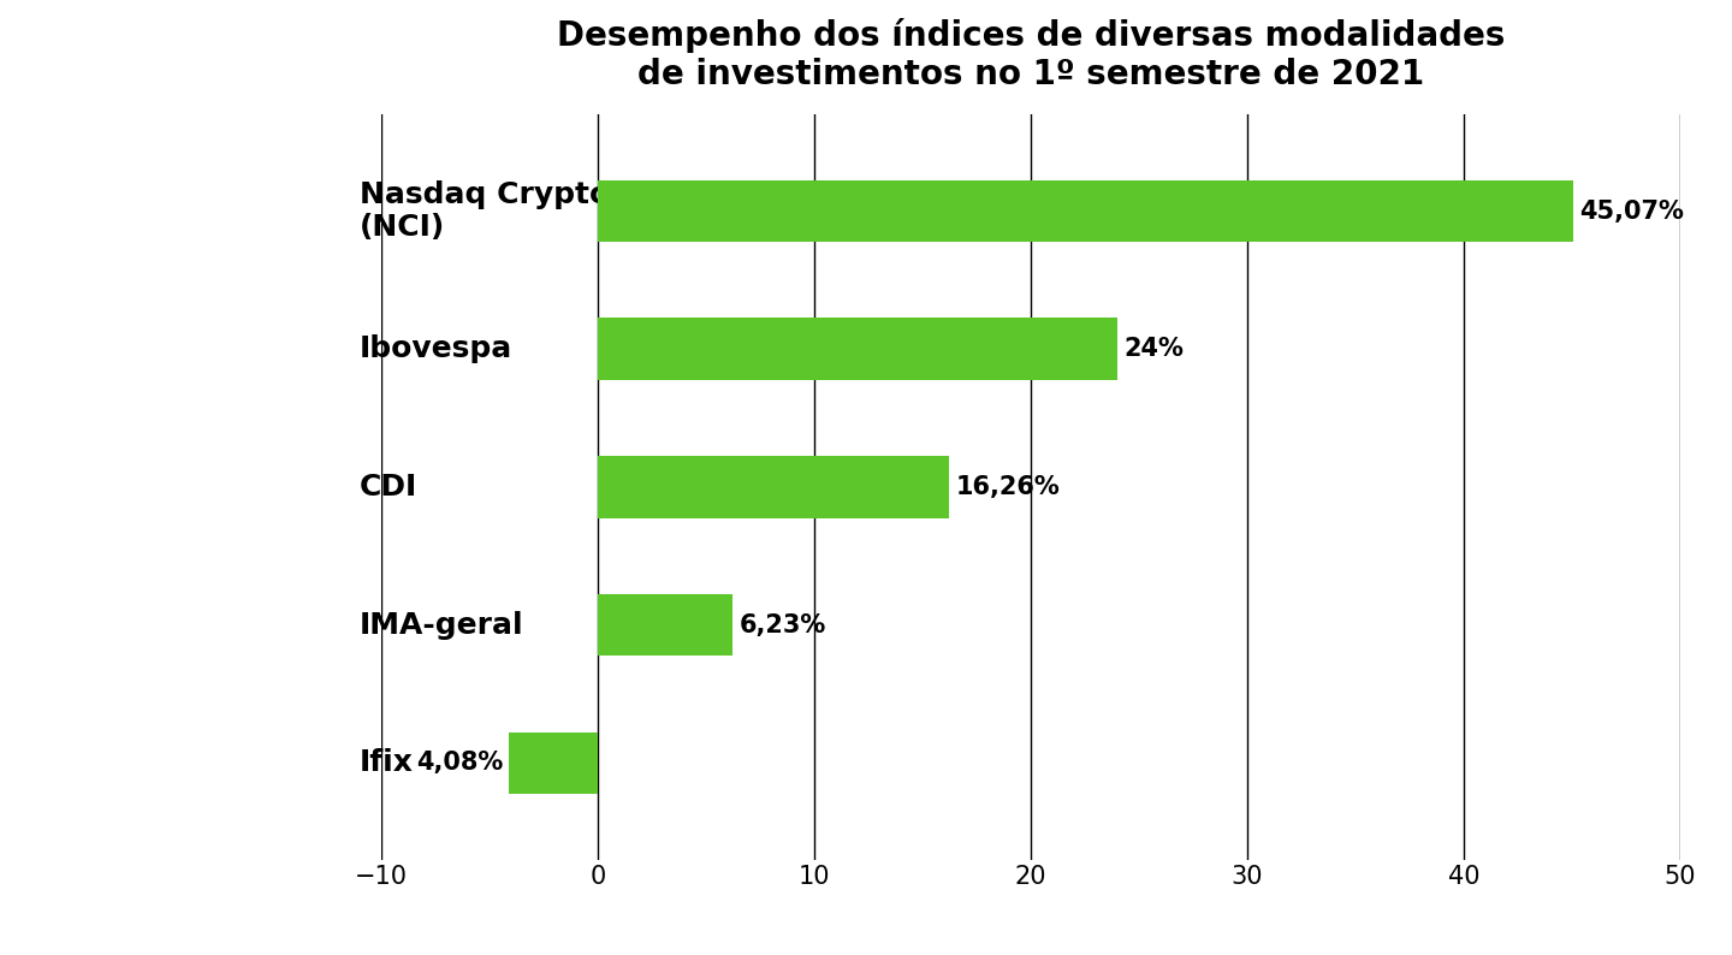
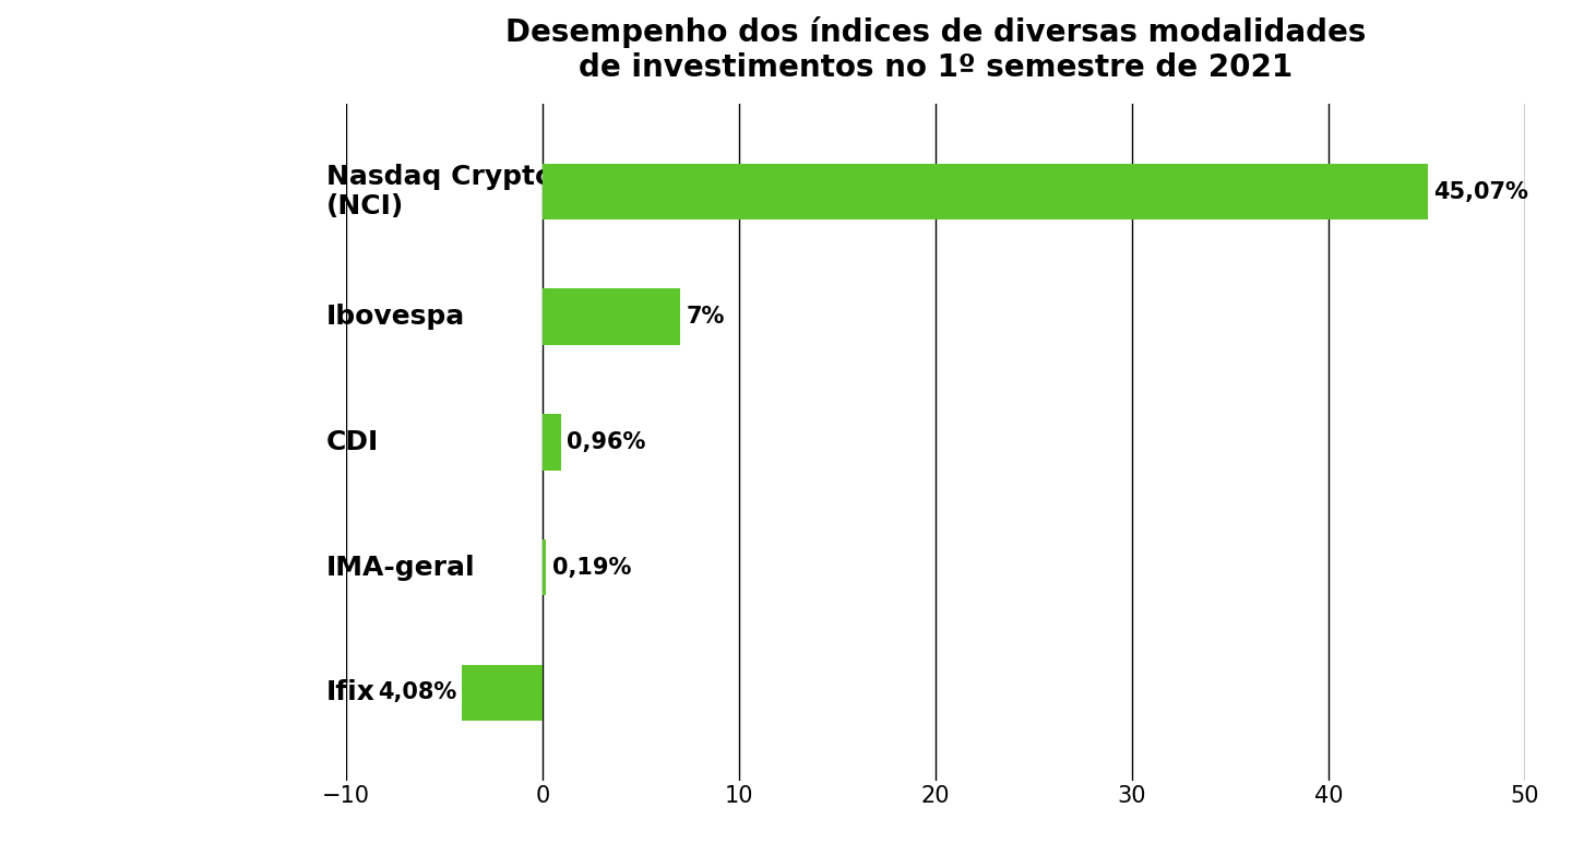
Ibovespa: 24% -> 7%
CDI: 16,26% -> 0,96%
IMA-geral: 6,23% -> 0,19%
